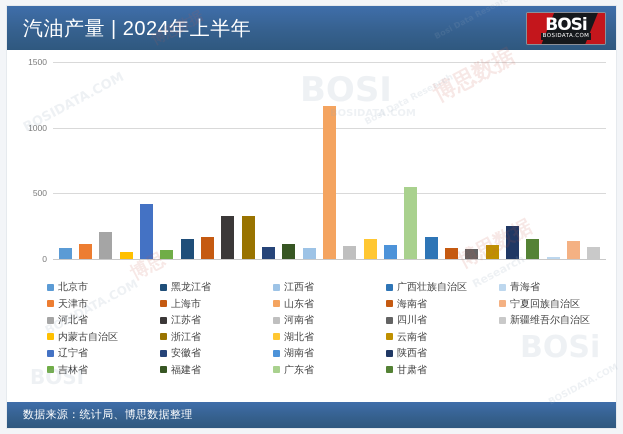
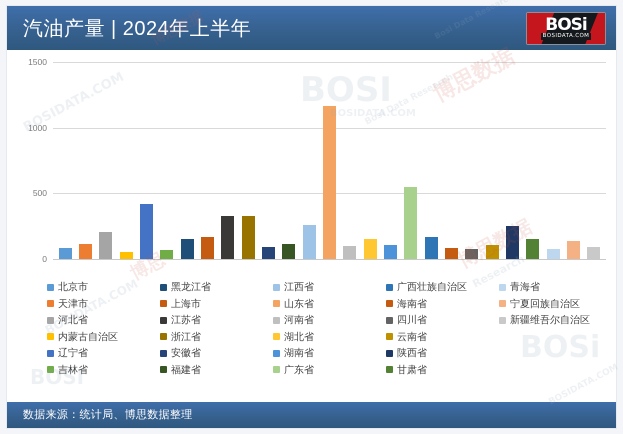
江西省: 80 -> 260
青海省: 20 -> 80
